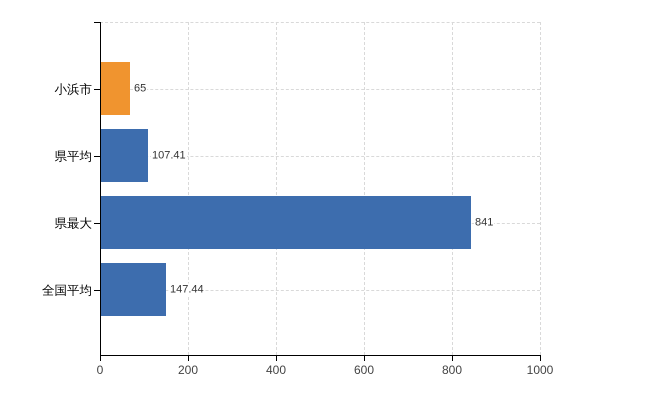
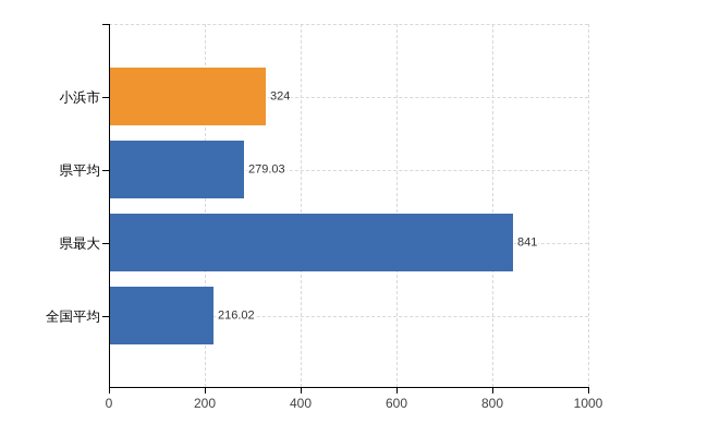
小浜市: 65 -> 324
県平均: 107.41 -> 279.03
全国平均: 147.44 -> 216.02
